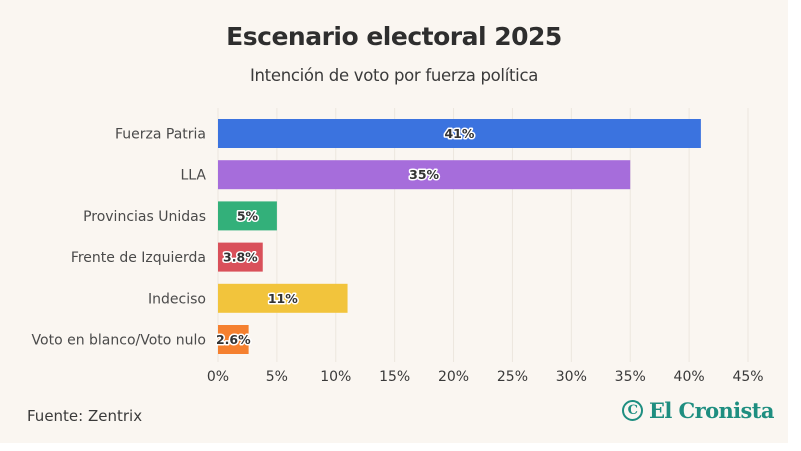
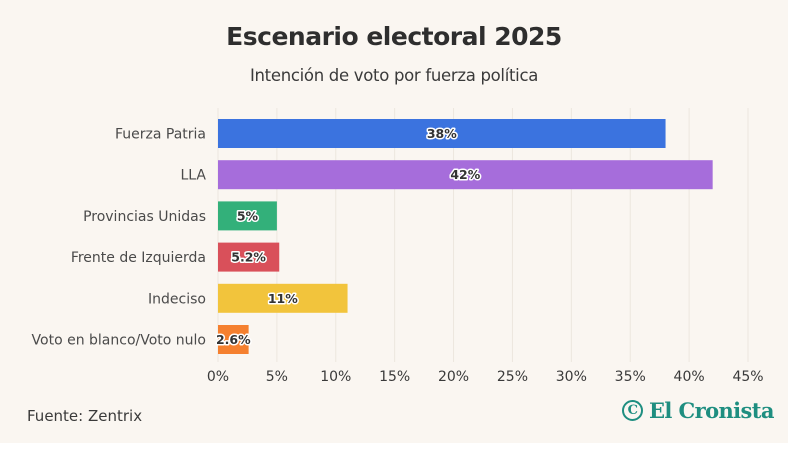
Fuerza Patria: 41% -> 38%
LLA: 35% -> 42%
Frente de Izquierda: 3.8% -> 5.2%
